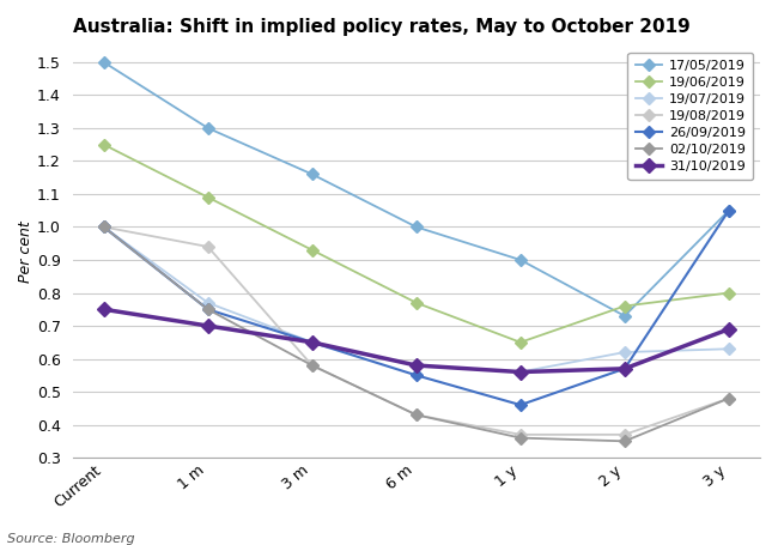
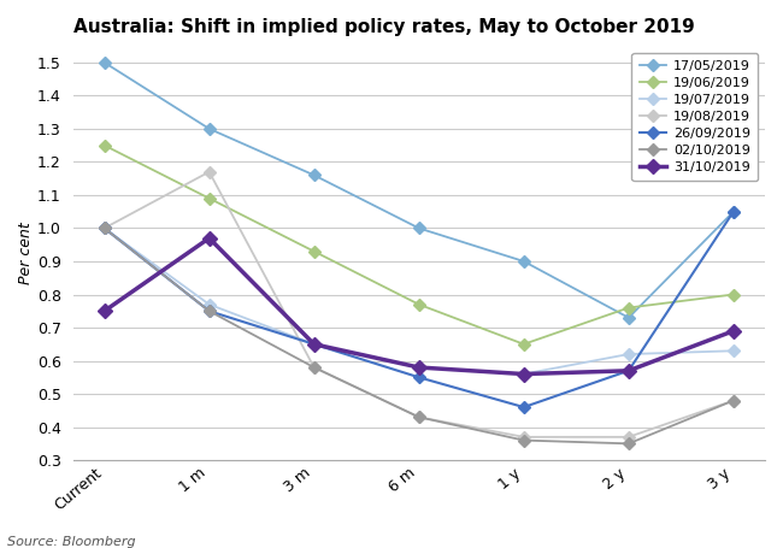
19/08/2019/1 m: 0.94 -> 1.17
31/10/2019/1 m: 0.70 -> 0.97
